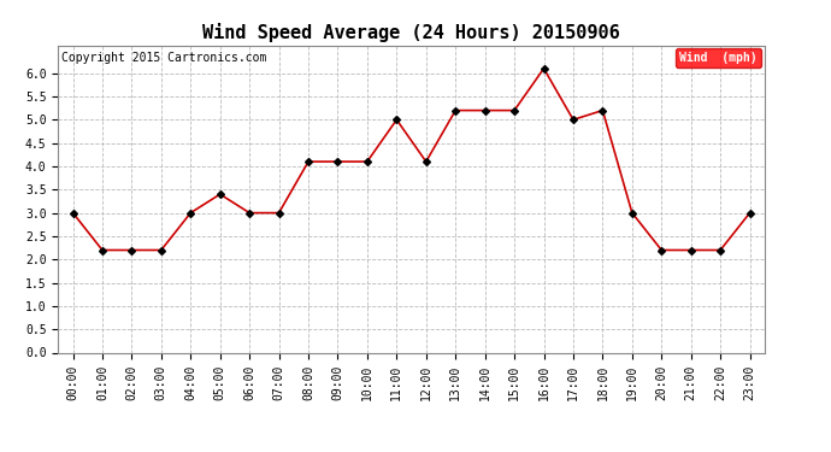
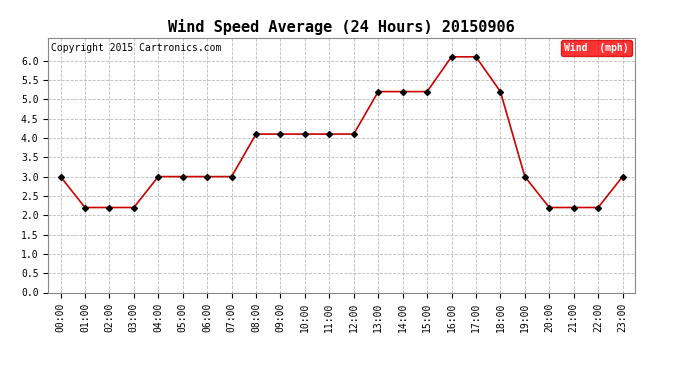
05:00: 3.4 -> 3.0
11:00: 5.0 -> 4.1
17:00: 5.0 -> 6.1
